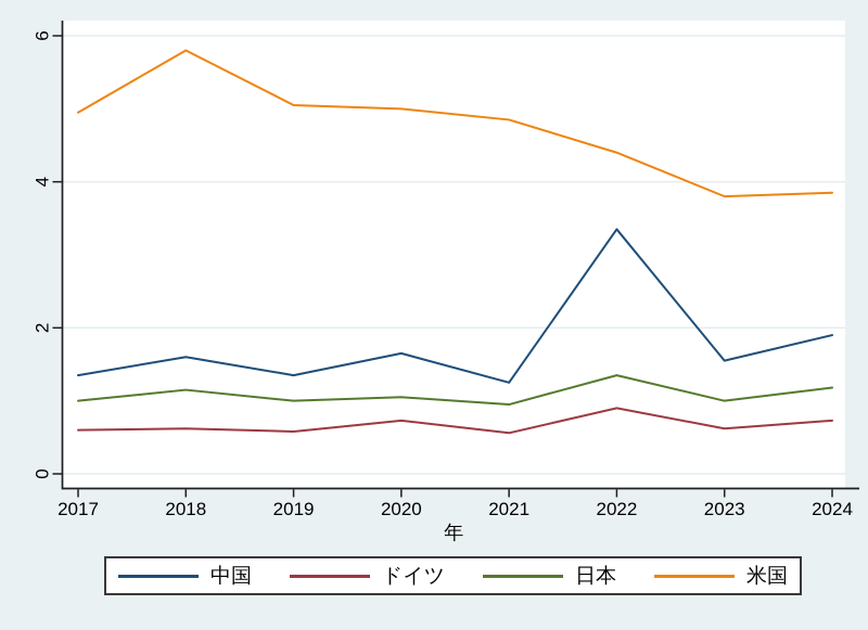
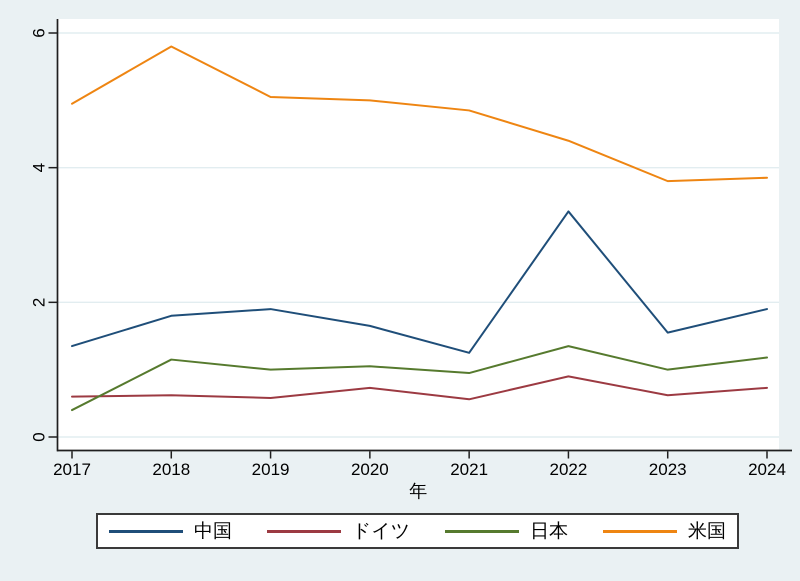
日本/2017: 1.0 -> 0.4
中国/2018: 1.6 -> 1.8
中国/2019: 1.4 -> 1.9
